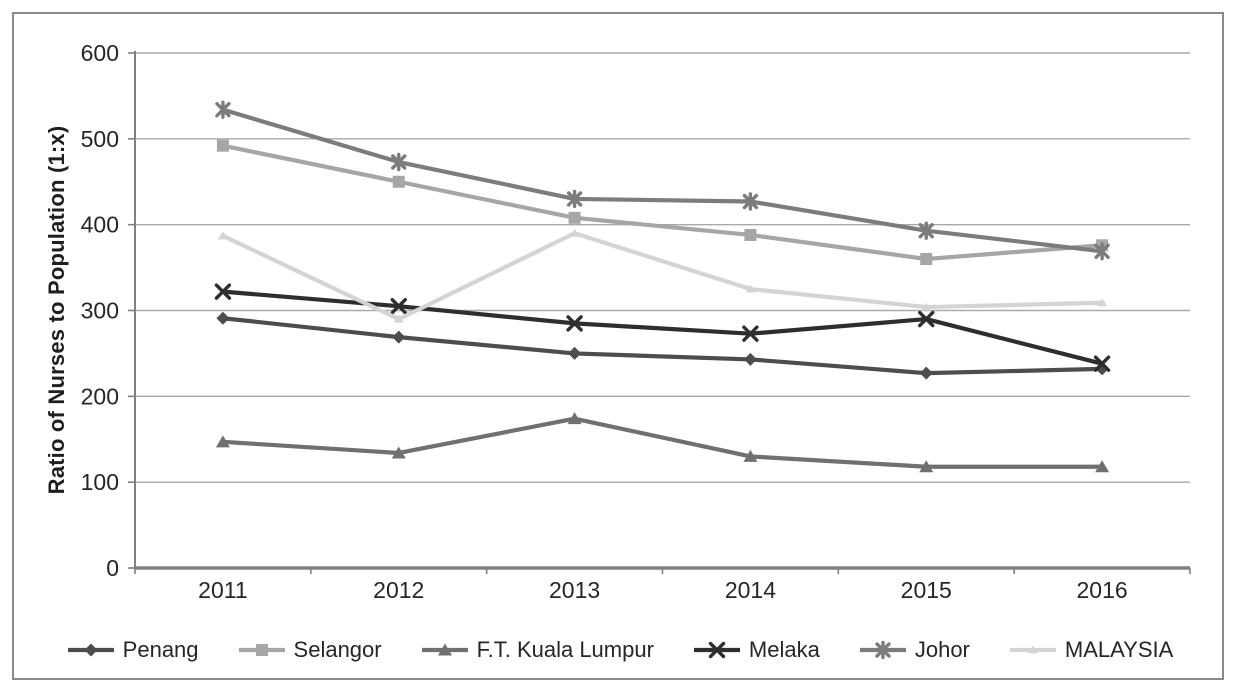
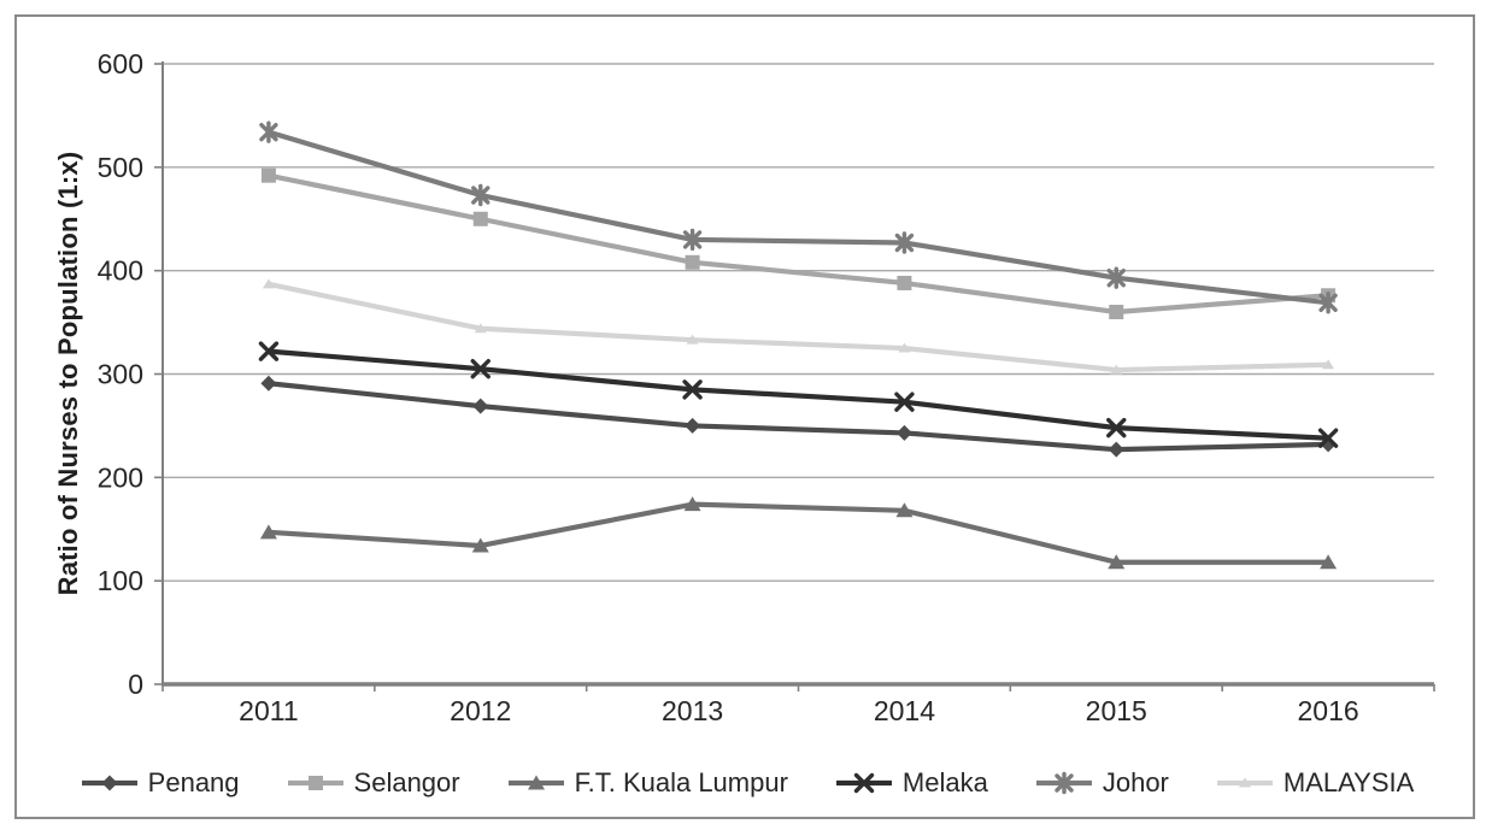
MALAYSIA/2012: 290 -> 340
MALAYSIA/2013: 390 -> 330
F.T. Kuala Lumpur/2014: 130 -> 170
Melaka/2015: 290 -> 250
